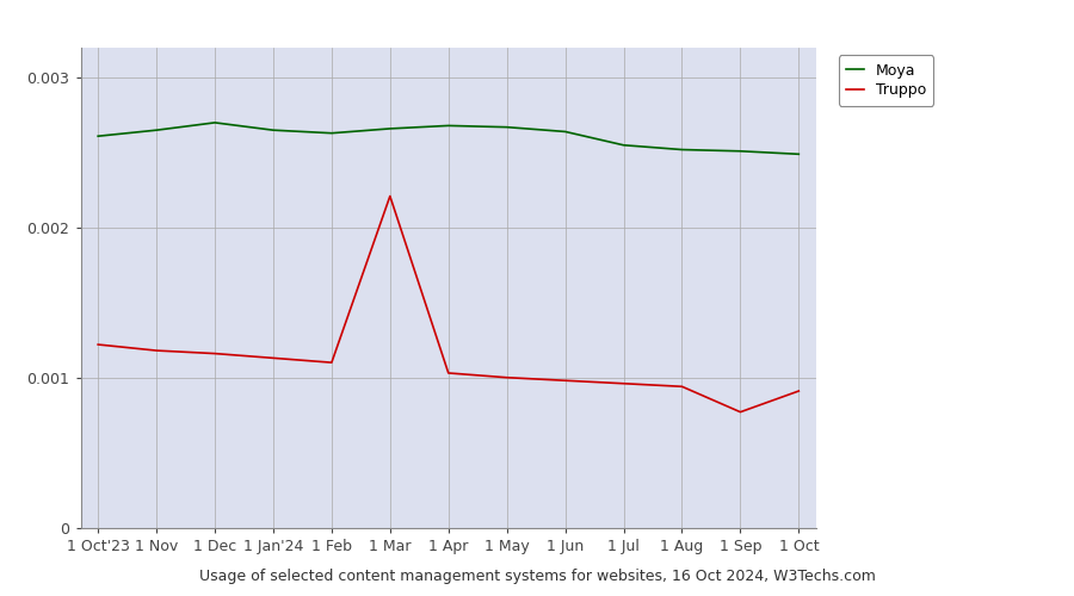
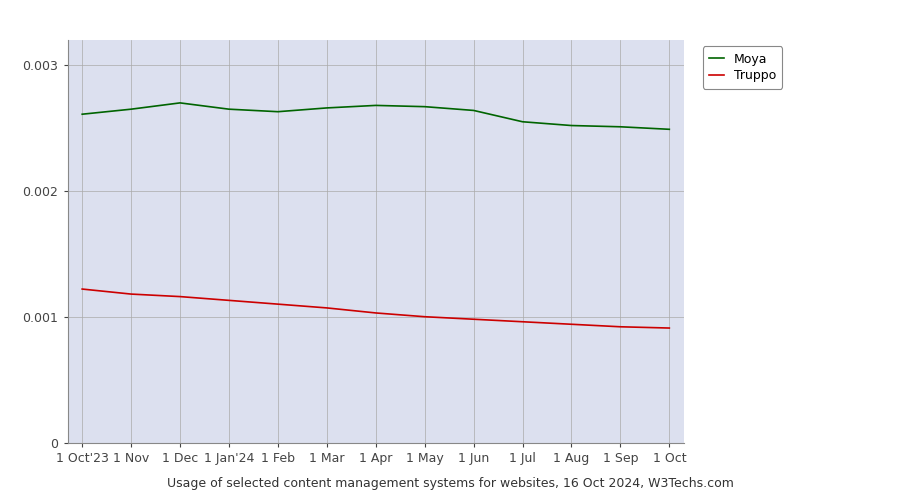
Truppo/1 Mar: 0.00221 -> 0.00107
Truppo/1 Sep: 0.00077 -> 0.00092
